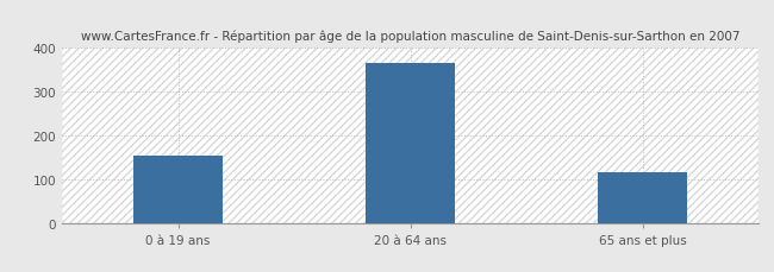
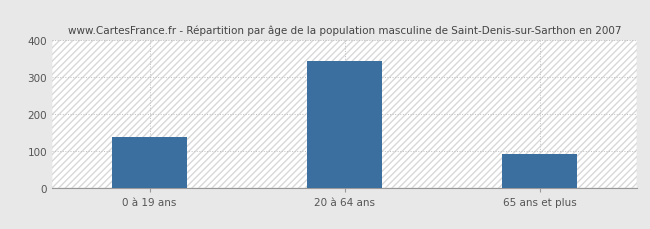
0 à 19 ans: 155 -> 137
20 à 64 ans: 365 -> 343
65 ans et plus: 115 -> 90
